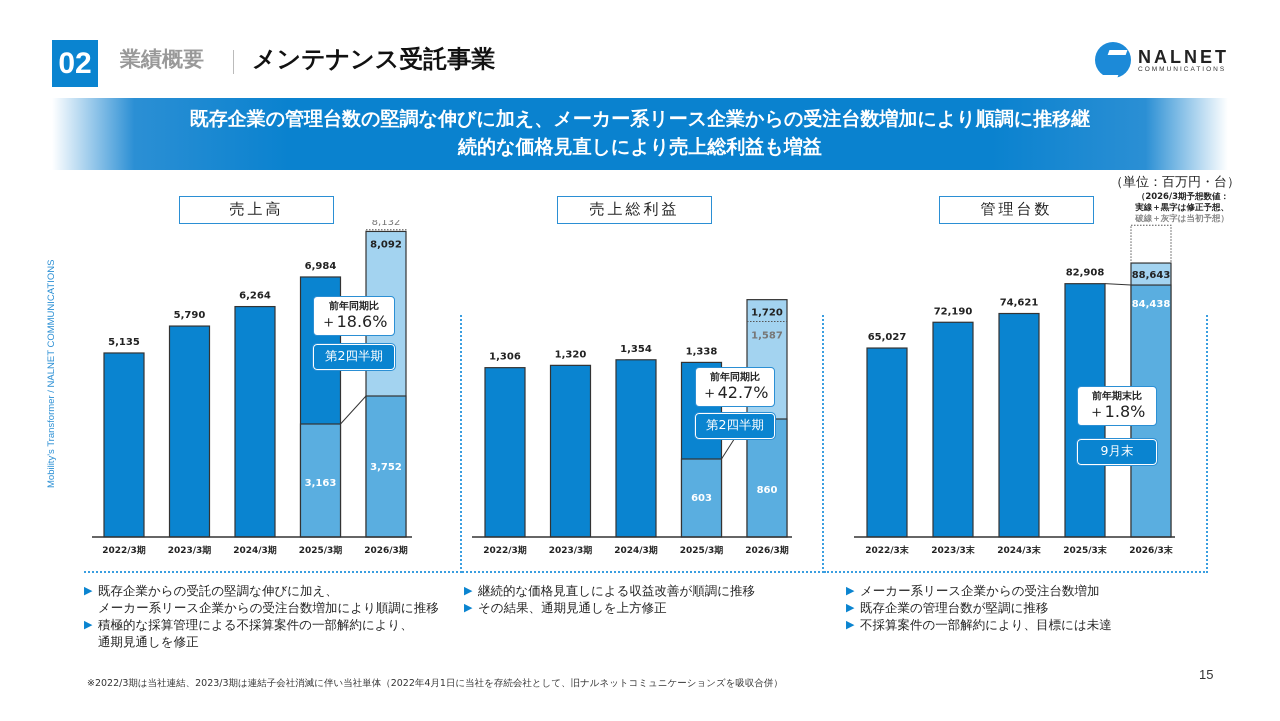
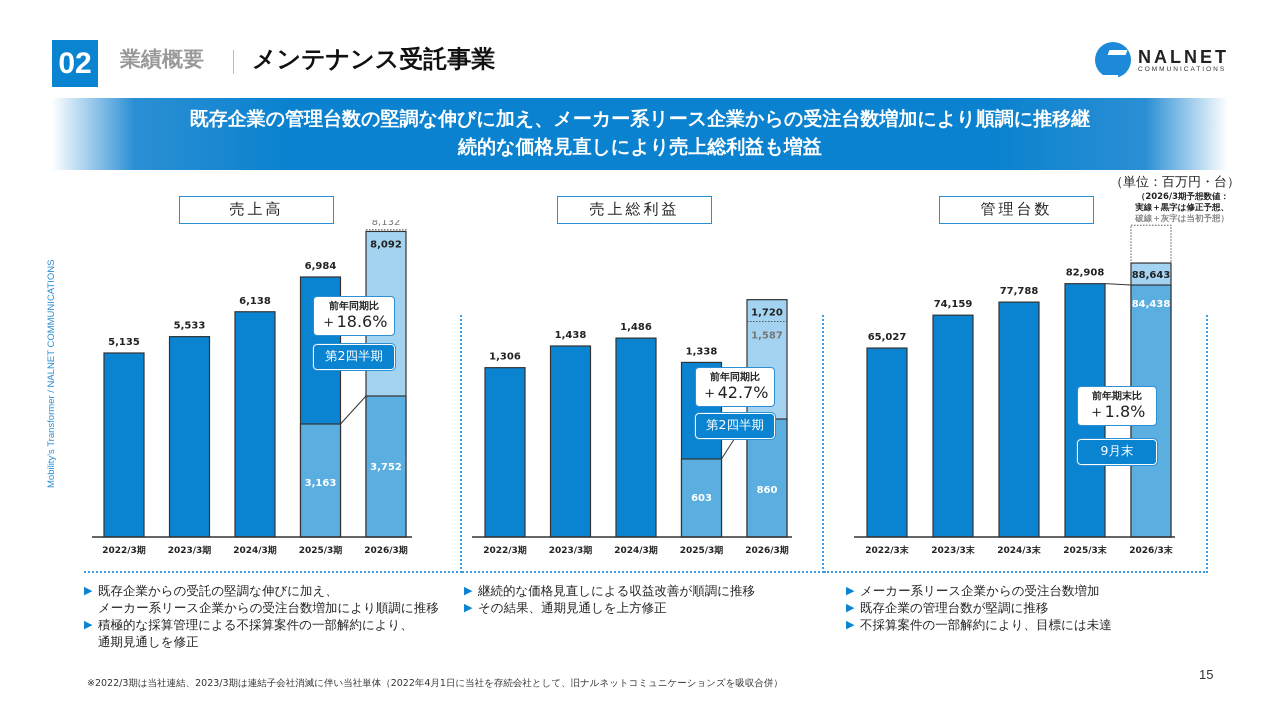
売上高/2023/3期: 5,790 -> 5,533
売上高/2024/3期: 6,264 -> 6,138
売上総利益/2023/3期: 1,320 -> 1,438
売上総利益/2024/3期: 1,354 -> 1,486
管理台数/2023/3末: 72,190 -> 74,159
管理台数/2024/3末: 74,621 -> 77,788
